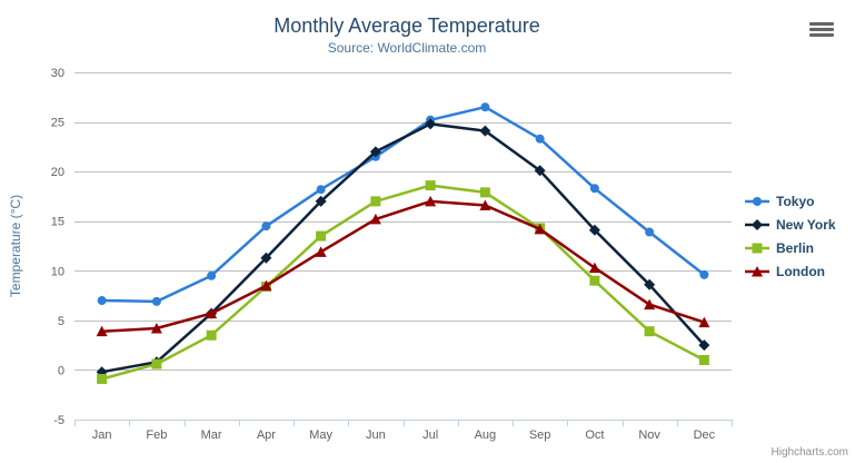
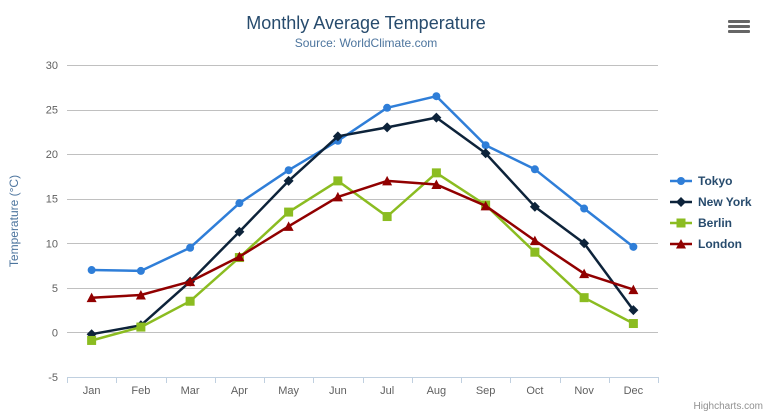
New York/Jul: 25 -> 23
Berlin/Jul: 19 -> 13
Tokyo/Sep: 23 -> 21
New York/Nov: 9 -> 10
